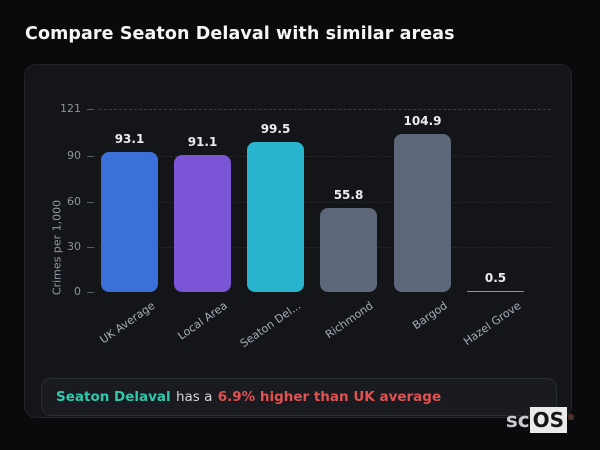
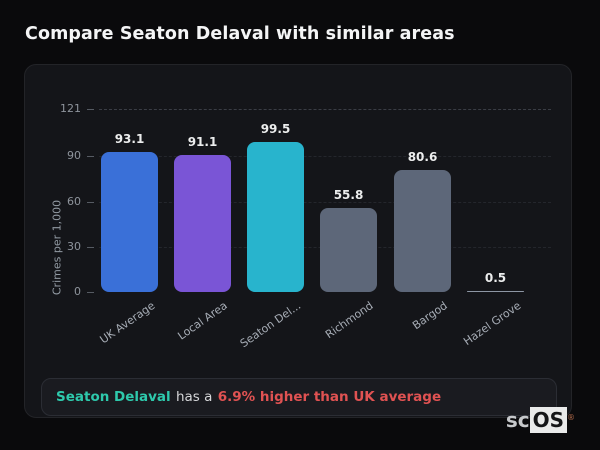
Bargod: 104.9 -> 80.6
